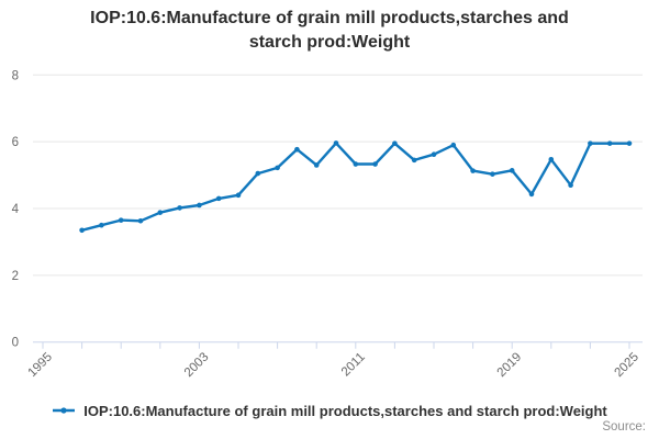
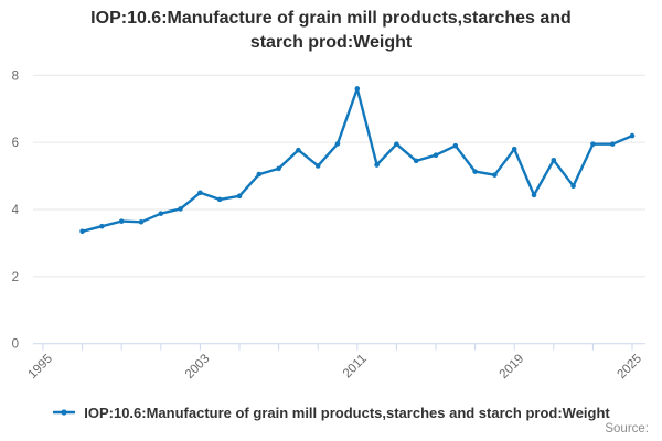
2003: 4.1 -> 4.5
2011: 5.3 -> 7.6
2019: 5.1 -> 5.8
2025: 6.0 -> 6.2
